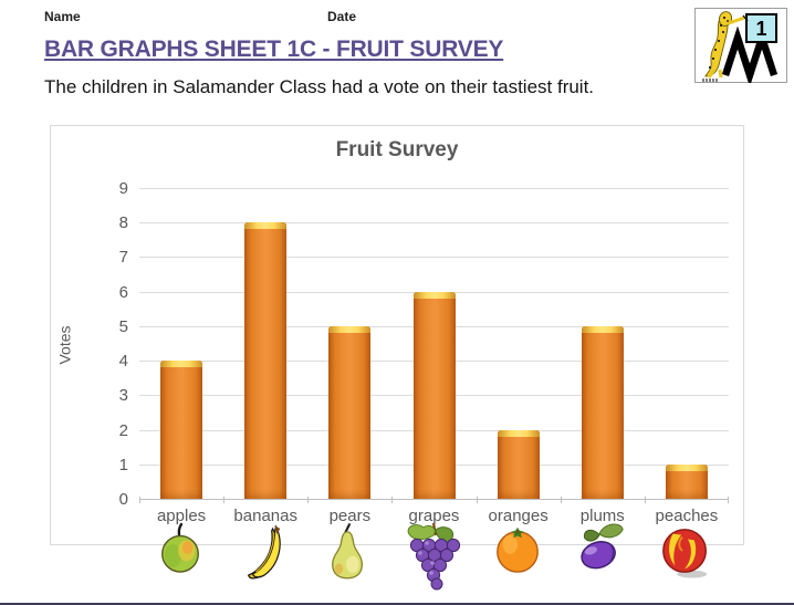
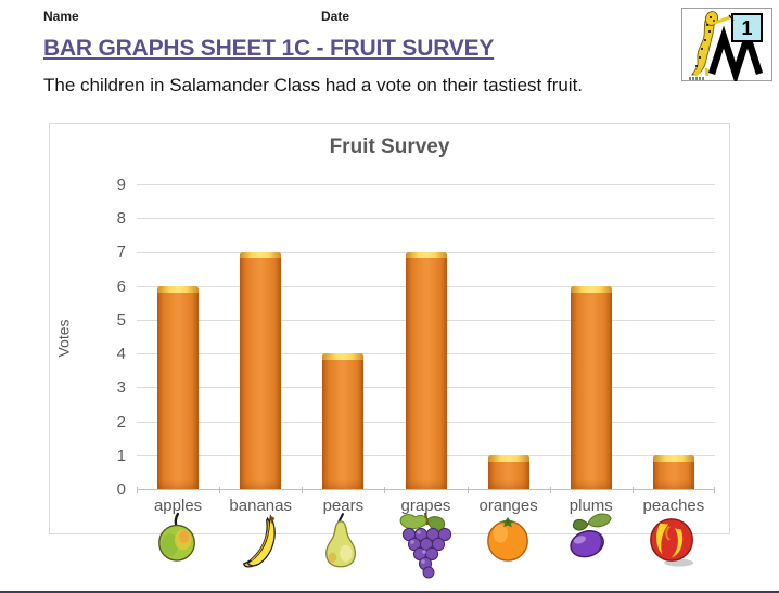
apples: 4 -> 6
bananas: 8 -> 7
pears: 5 -> 4
grapes: 6 -> 7
oranges: 2 -> 1
plums: 5 -> 6
